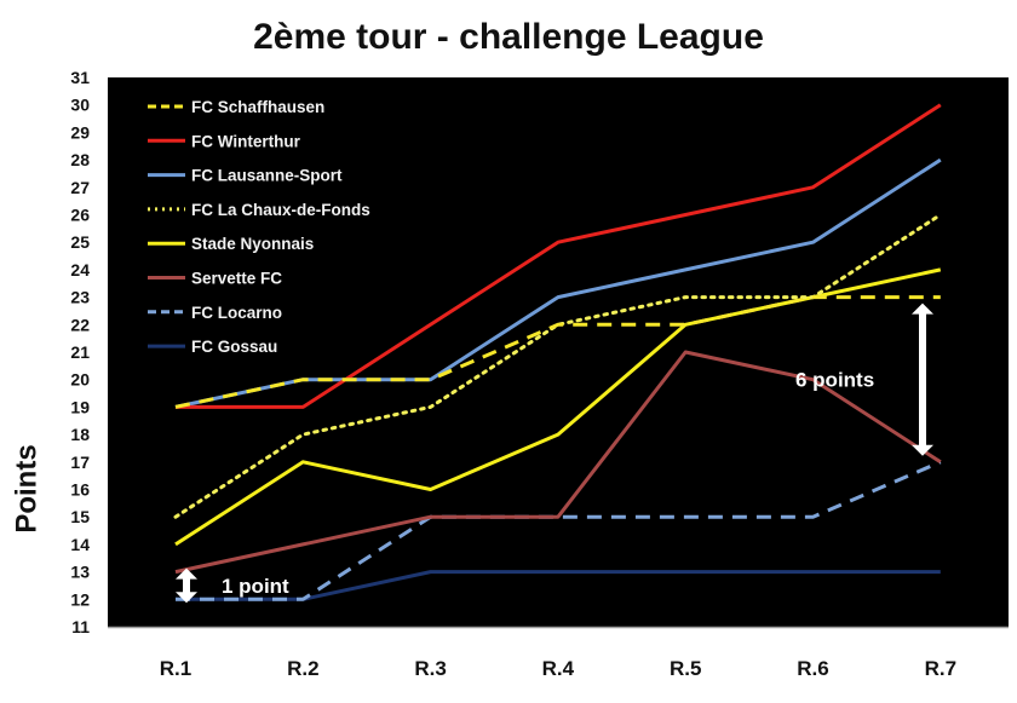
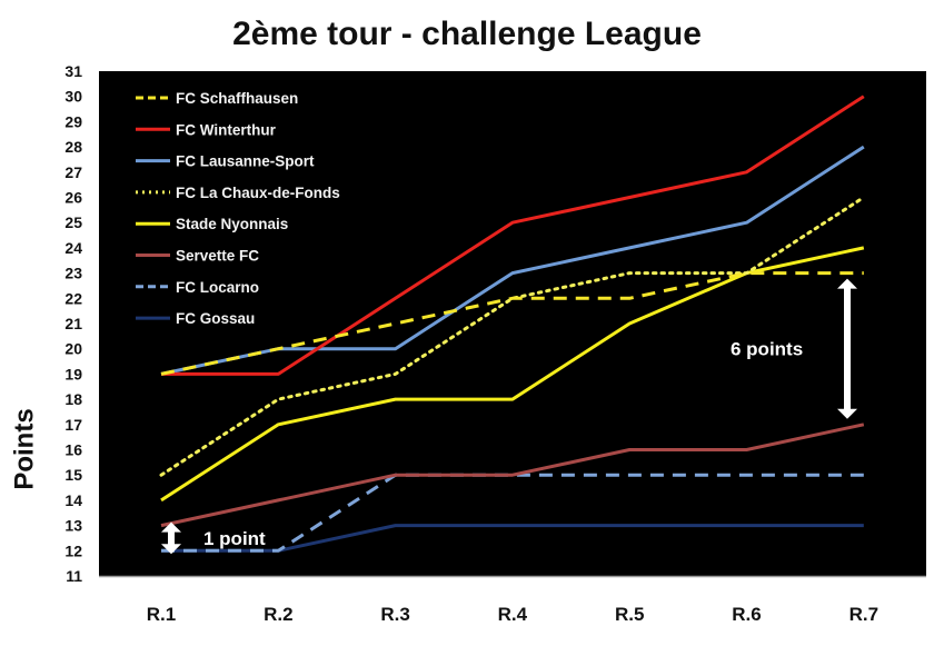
FC Schaffhausen/R.3: 20 -> 21
Stade Nyonnais/R.3: 16 -> 18
Stade Nyonnais/R.5: 22 -> 21
Servette FC/R.5: 21 -> 16
Servette FC/R.6: 20 -> 16
FC Locarno/R.7: 17 -> 15
